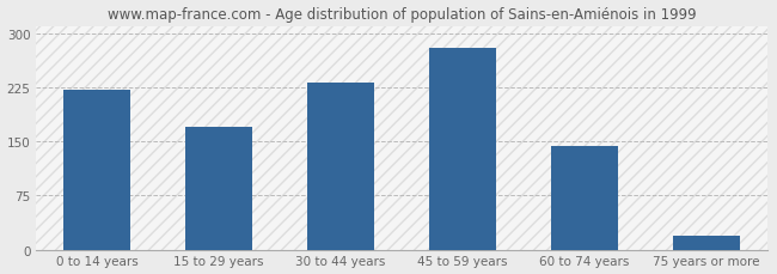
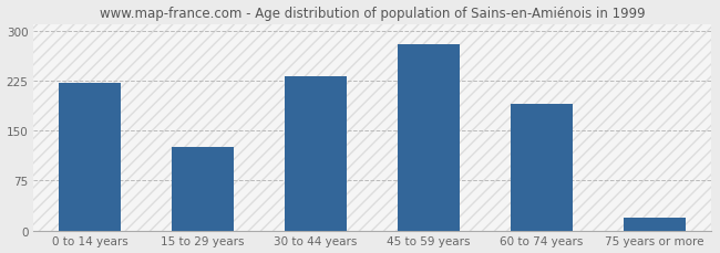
15 to 29 years: 170 -> 126
60 to 74 years: 144 -> 190
